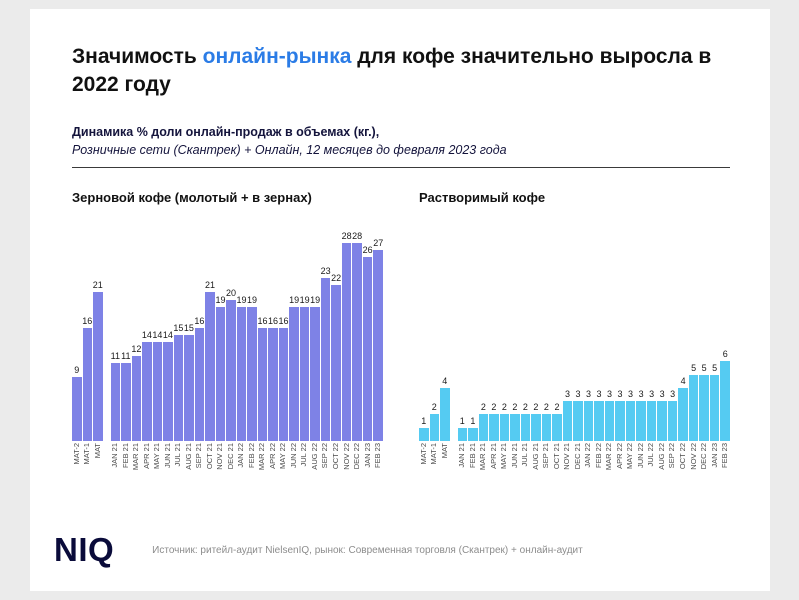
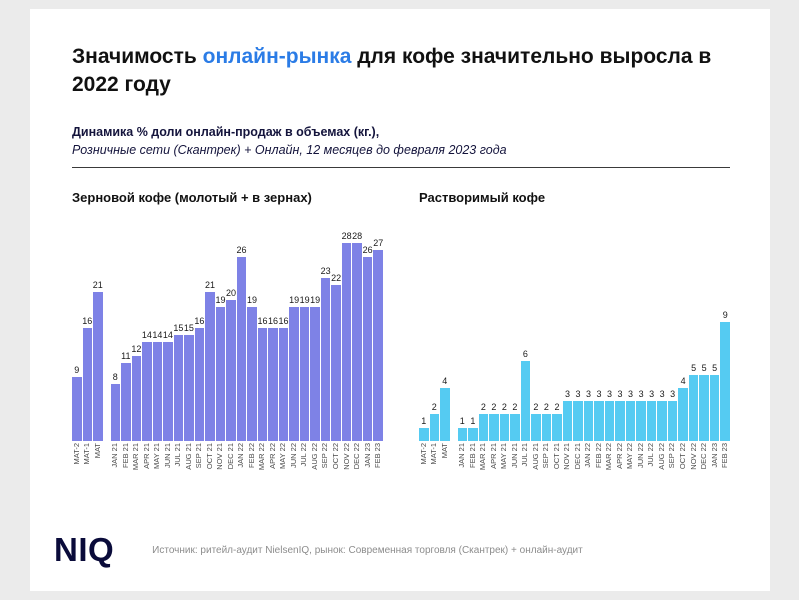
Зерновой кофе (молотый + в зернах)/JAN 21: 11 -> 8
Зерновой кофе (молотый + в зернах)/JAN 22: 19 -> 26
Растворимый кофе/JUL 21: 2 -> 6
Растворимый кофе/FEB 23: 6 -> 9
